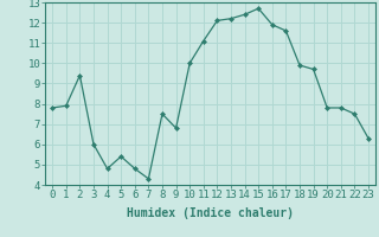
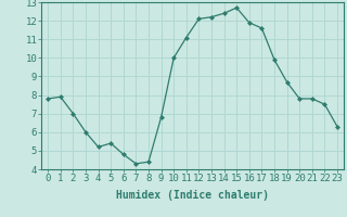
2: 9.4 -> 7.0
4: 4.8 -> 5.2
8: 7.5 -> 4.4
19: 9.7 -> 8.7
